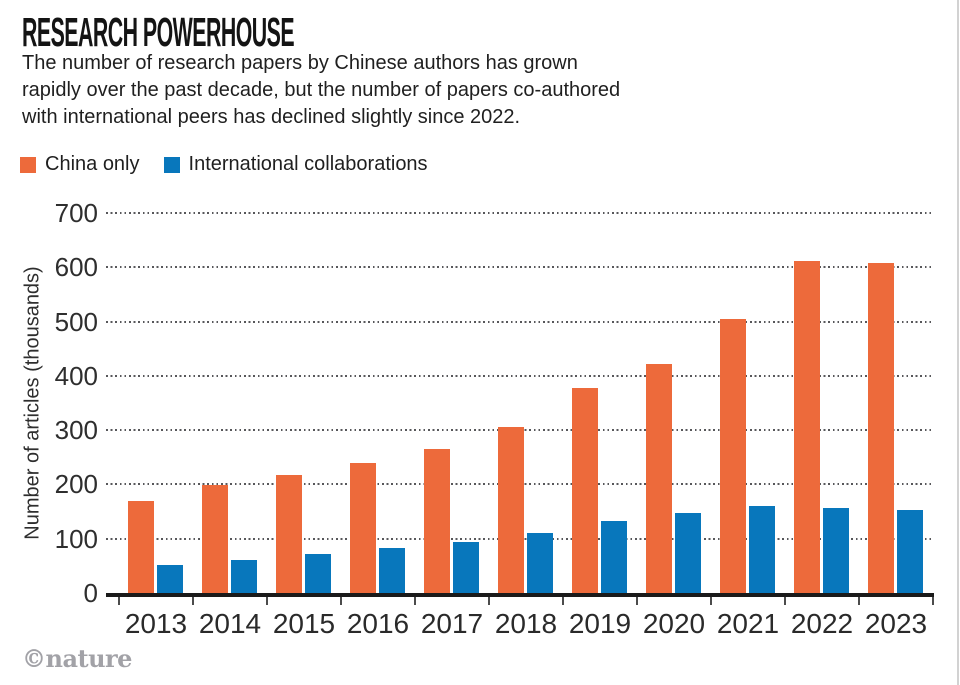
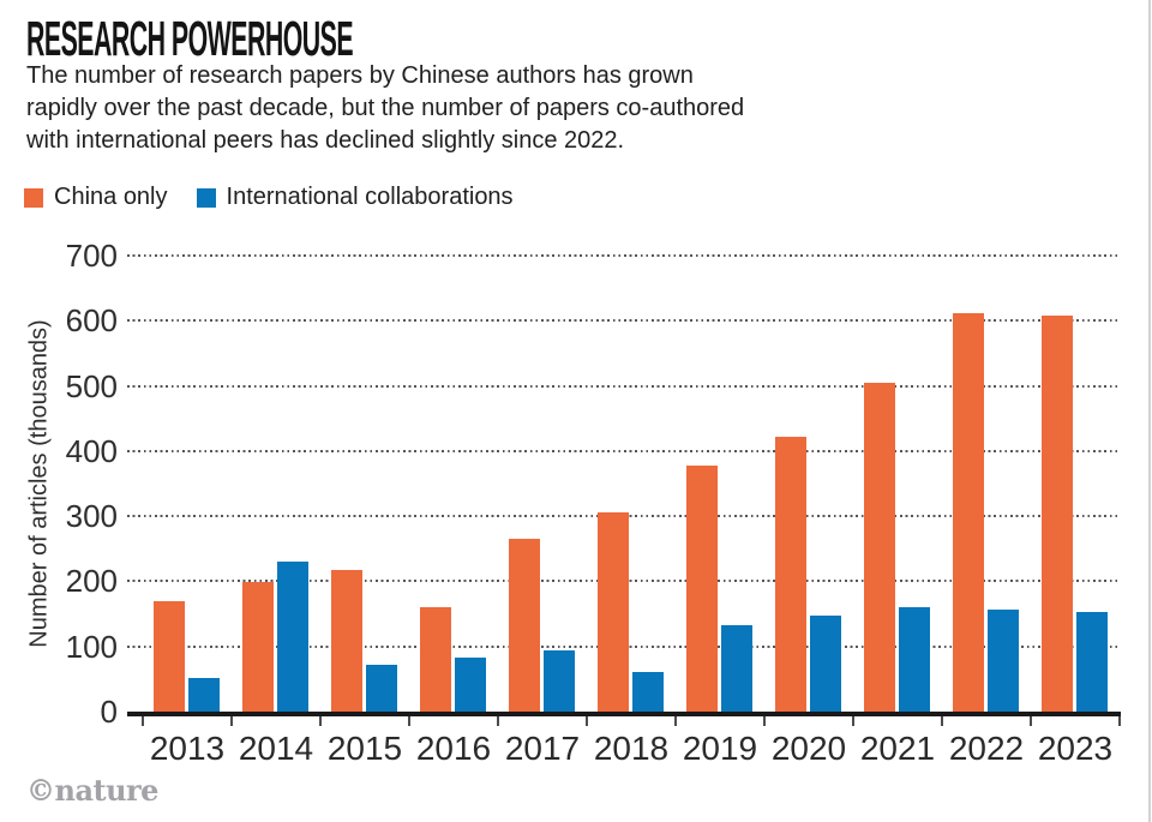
International collaborations/2014: 60 -> 230
China only/2016: 240 -> 160
International collaborations/2018: 110 -> 60
